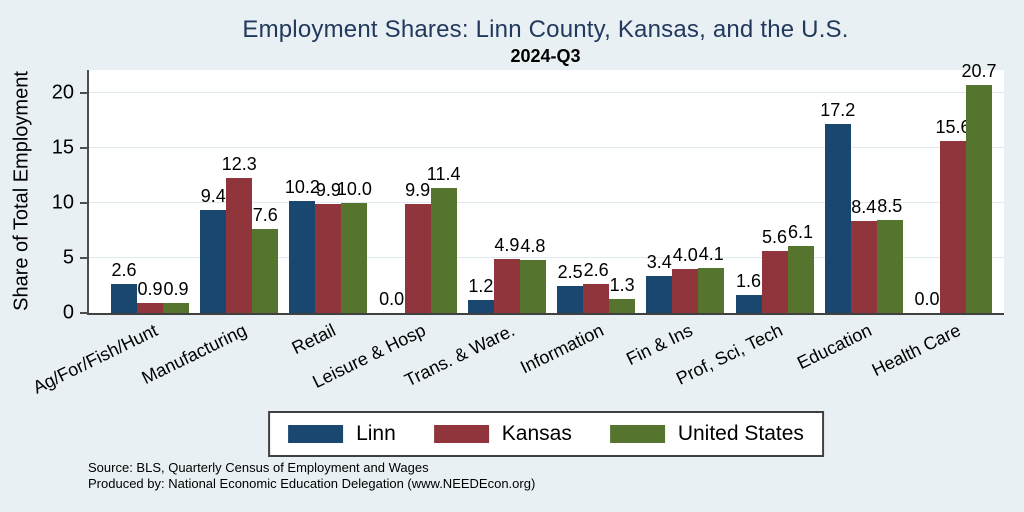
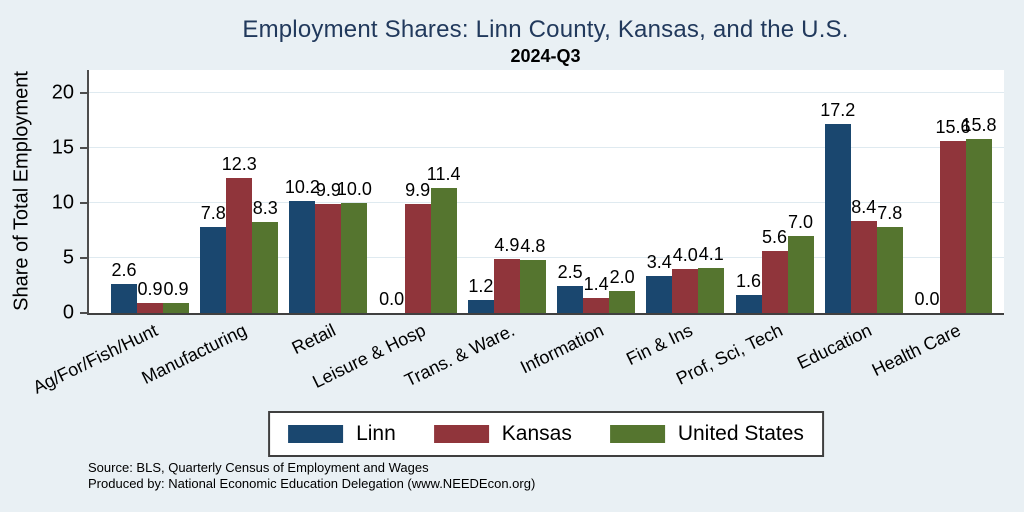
Linn/Manufacturing: 9.4 -> 7.8
United States/Manufacturing: 7.6 -> 8.3
Kansas/Information: 2.6 -> 1.4
United States/Information: 1.3 -> 2.0
United States/Prof, Sci, Tech: 6.1 -> 7.0
United States/Education: 8.5 -> 7.8
United States/Health Care: 20.7 -> 15.8
